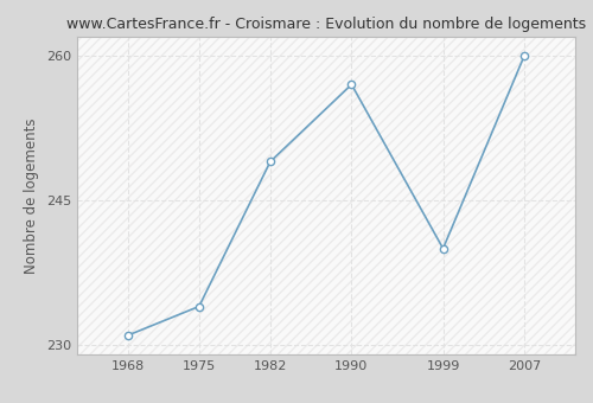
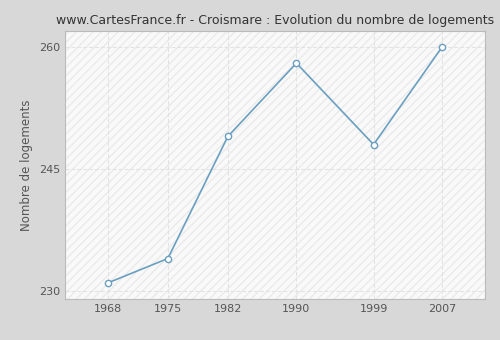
1990: 257 -> 258
1999: 240 -> 248
